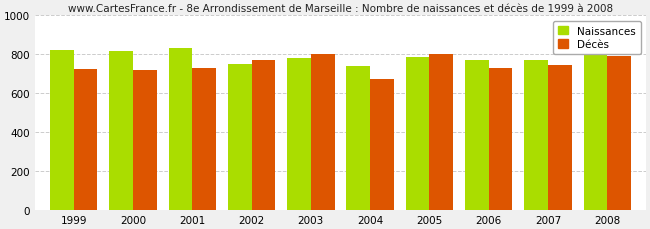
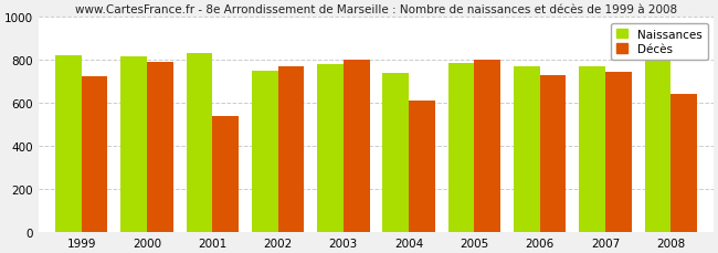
Décès/2000: 720 -> 790
Décès/2001: 730 -> 540
Décès/2004: 680 -> 610
Décès/2008: 790 -> 640
